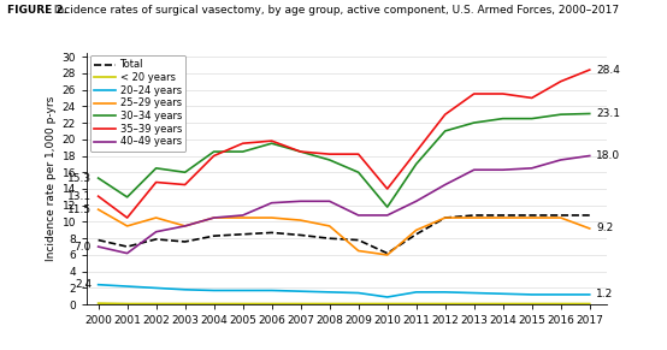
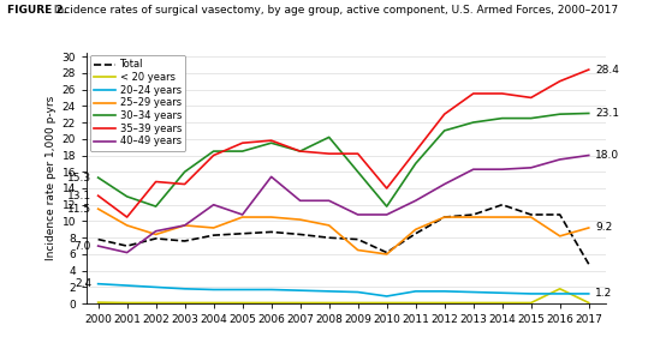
25–29 years/2002: 10.5 -> 8.4
30–34 years/2002: 16.5 -> 11.8
25–29 years/2004: 10.5 -> 9.2
40–49 years/2004: 10.5 -> 12.0
40–49 years/2006: 12.3 -> 15.4
30–34 years/2008: 17.5 -> 20.2
Total/2014: 10.8 -> 12.0
< 20 years/2016: 0.1 -> 1.8
25–29 years/2016: 10.5 -> 8.2
Total/2017: 10.8 -> 4.8
